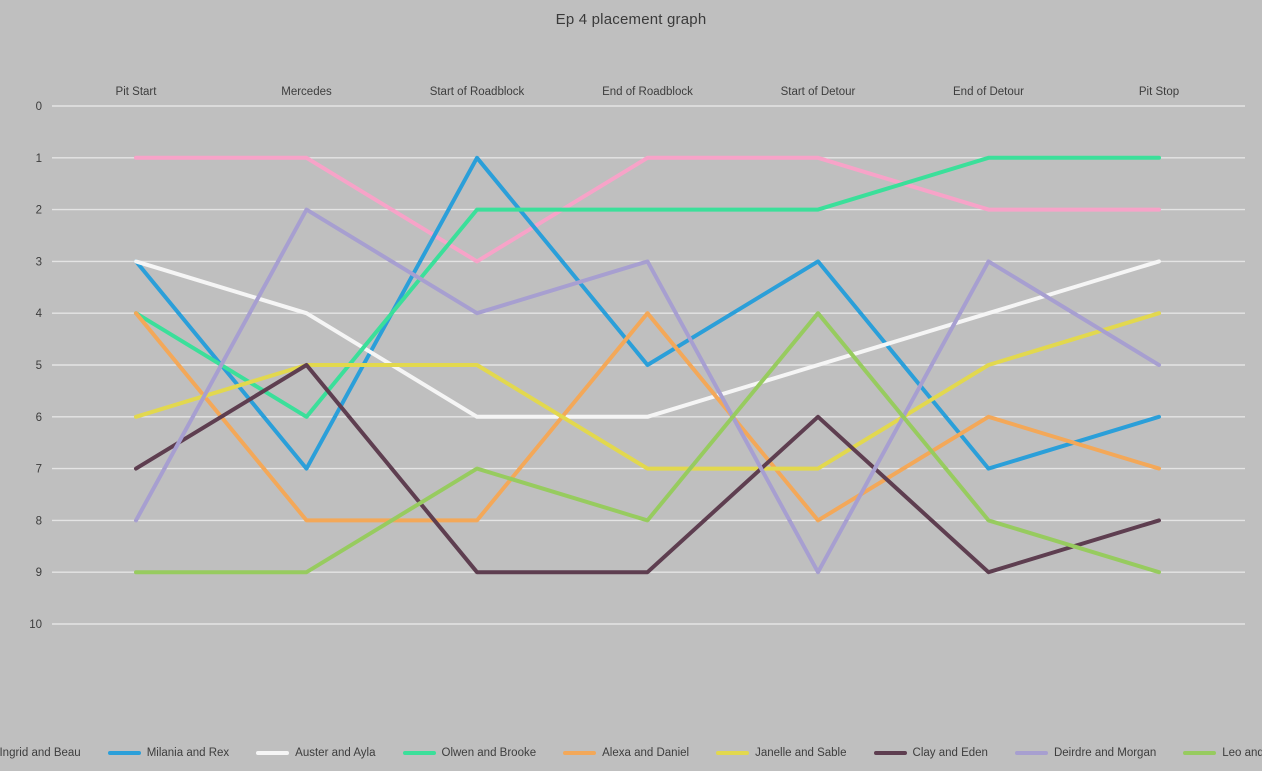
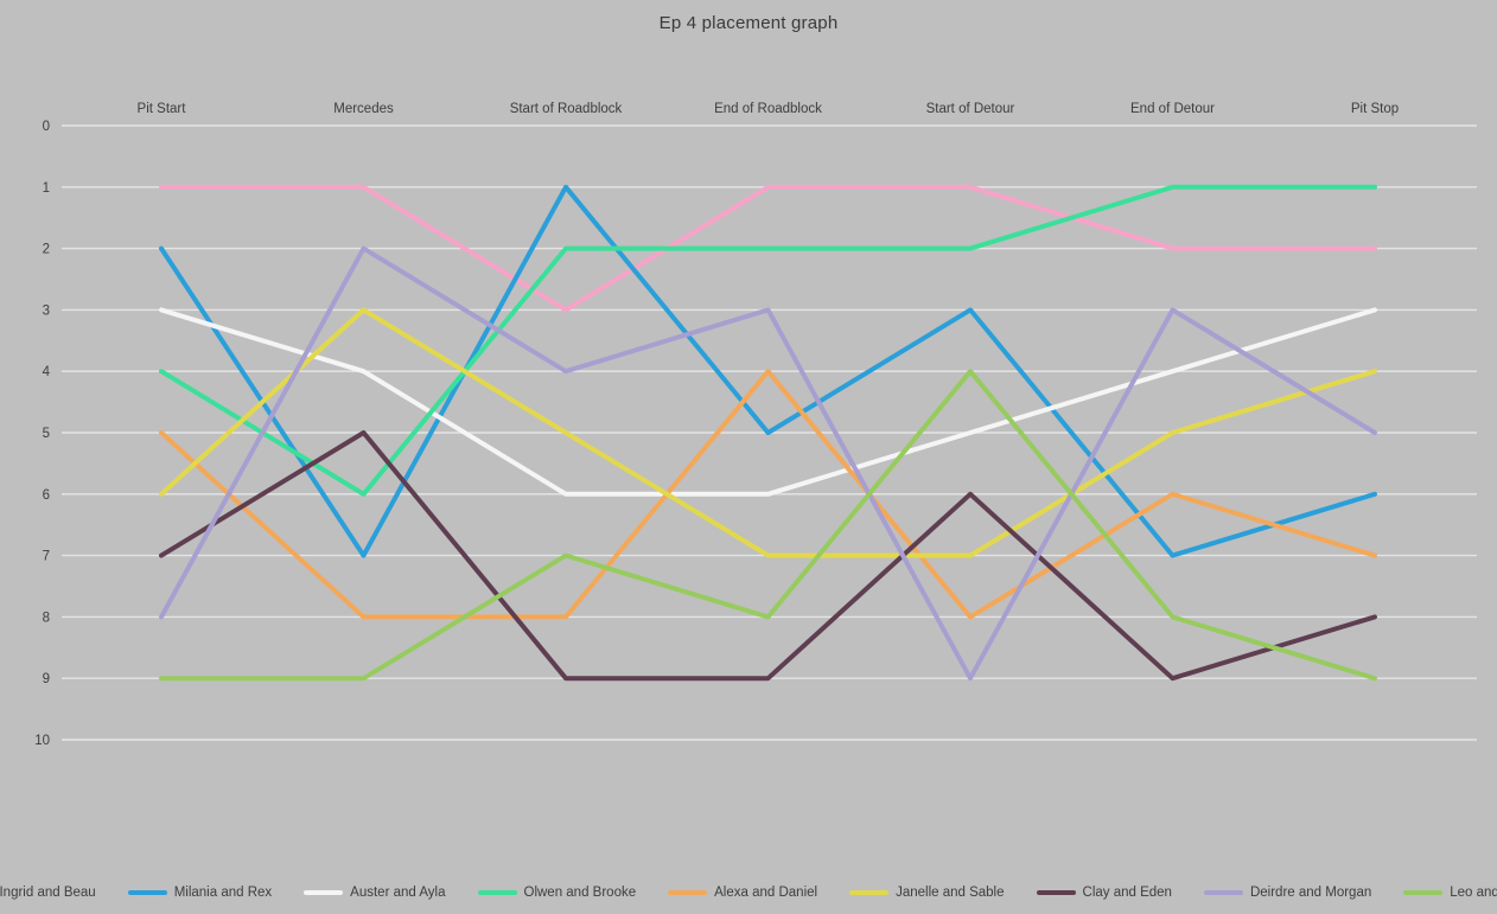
Milania and Rex/Pit Start: 3 -> 2
Alexa and Daniel/Pit Start: 4 -> 5
Janelle and Sable/Mercedes: 5 -> 3
